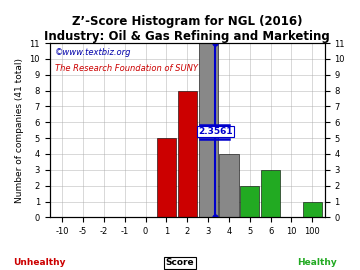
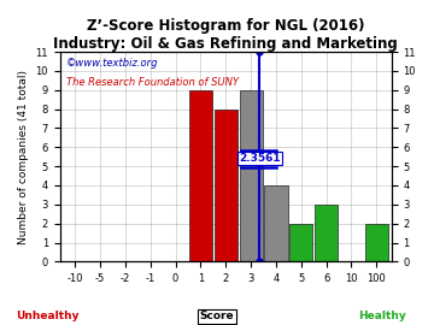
1: 5 -> 9
3: 11 -> 9
100: 1 -> 2
